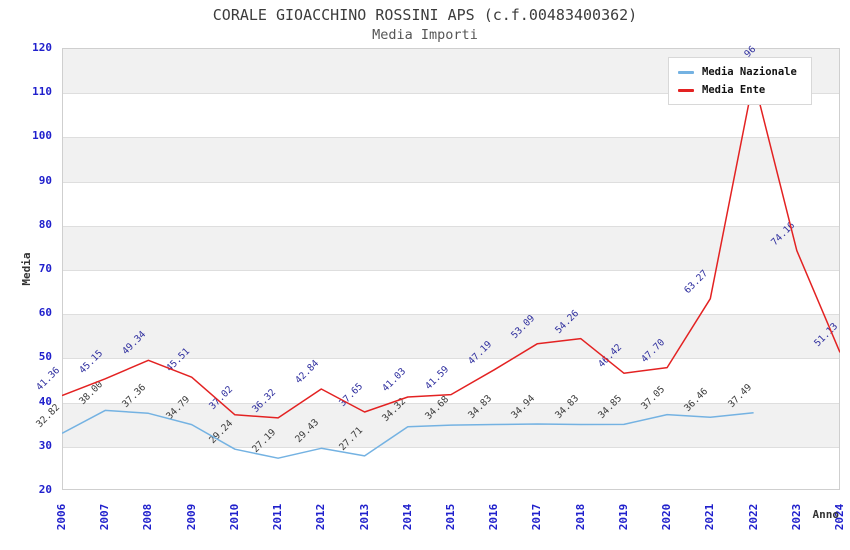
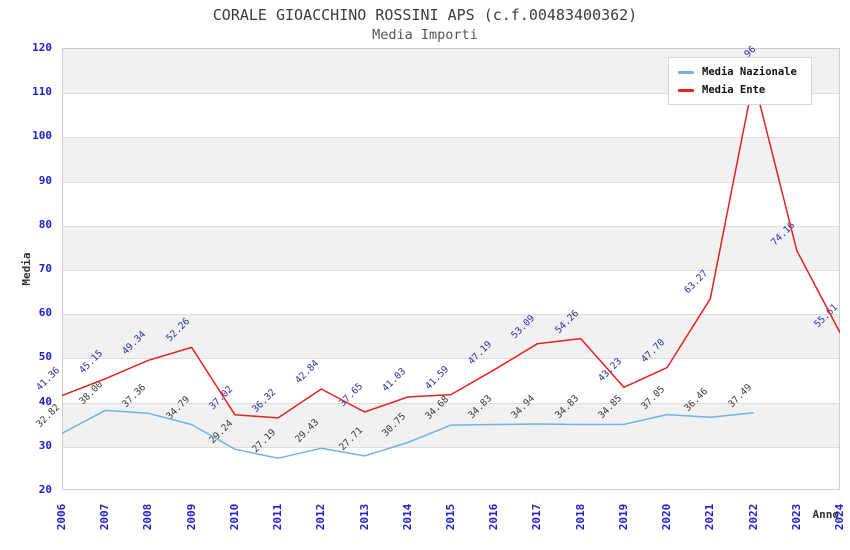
Media Ente/2009: 45.51 -> 52.26
Media Nazionale/2014: 34.32 -> 30.75
Media Ente/2019: 46.42 -> 43.23
Media Ente/2024: 51.13 -> 55.61
